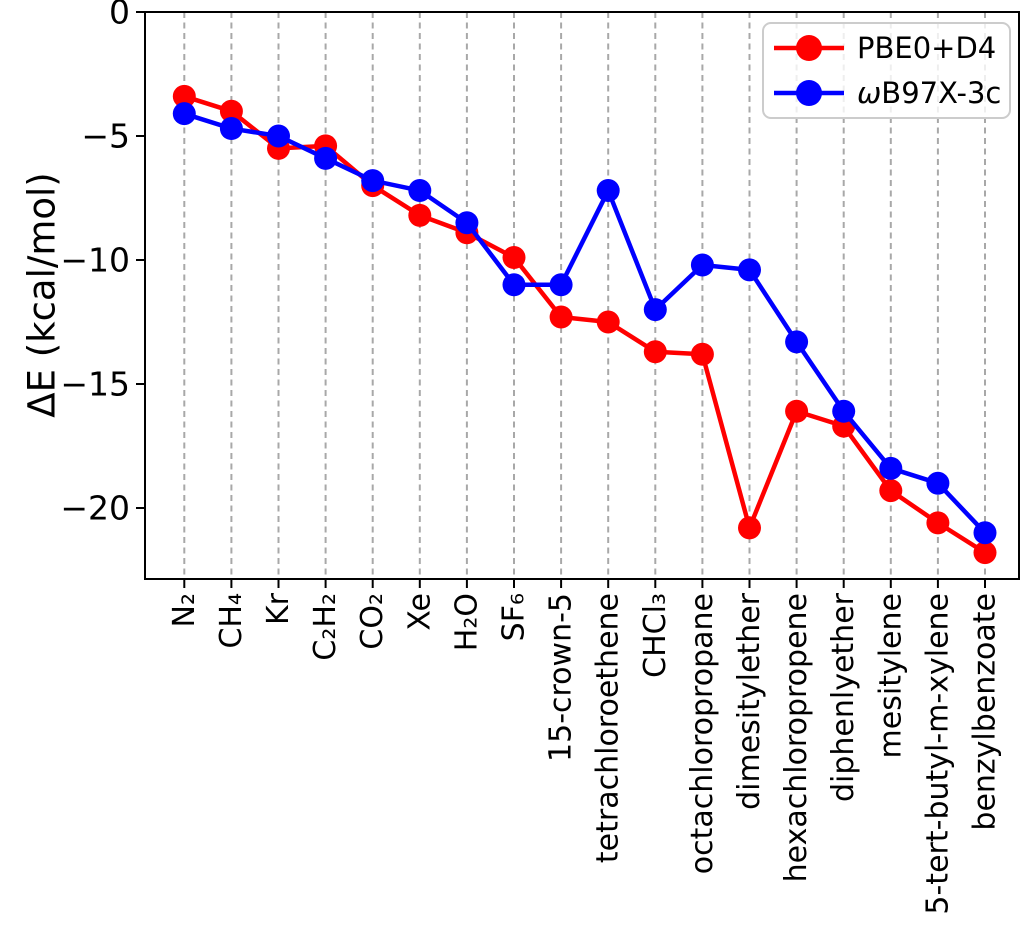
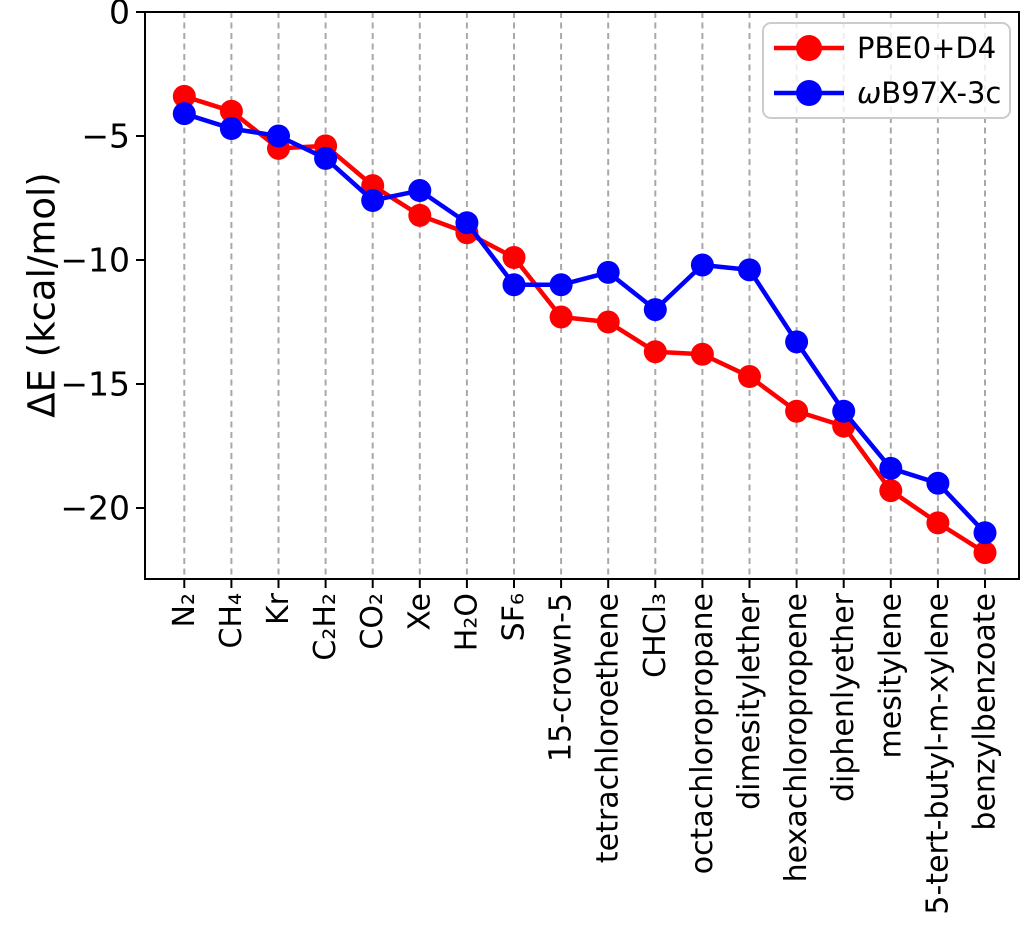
ωB97X-3c/CO₂: -6.8 -> -7.6
ωB97X-3c/tetrachloroethene: -7.2 -> -10.5
PBE0+D4/dimesitylether: -20.8 -> -14.7
